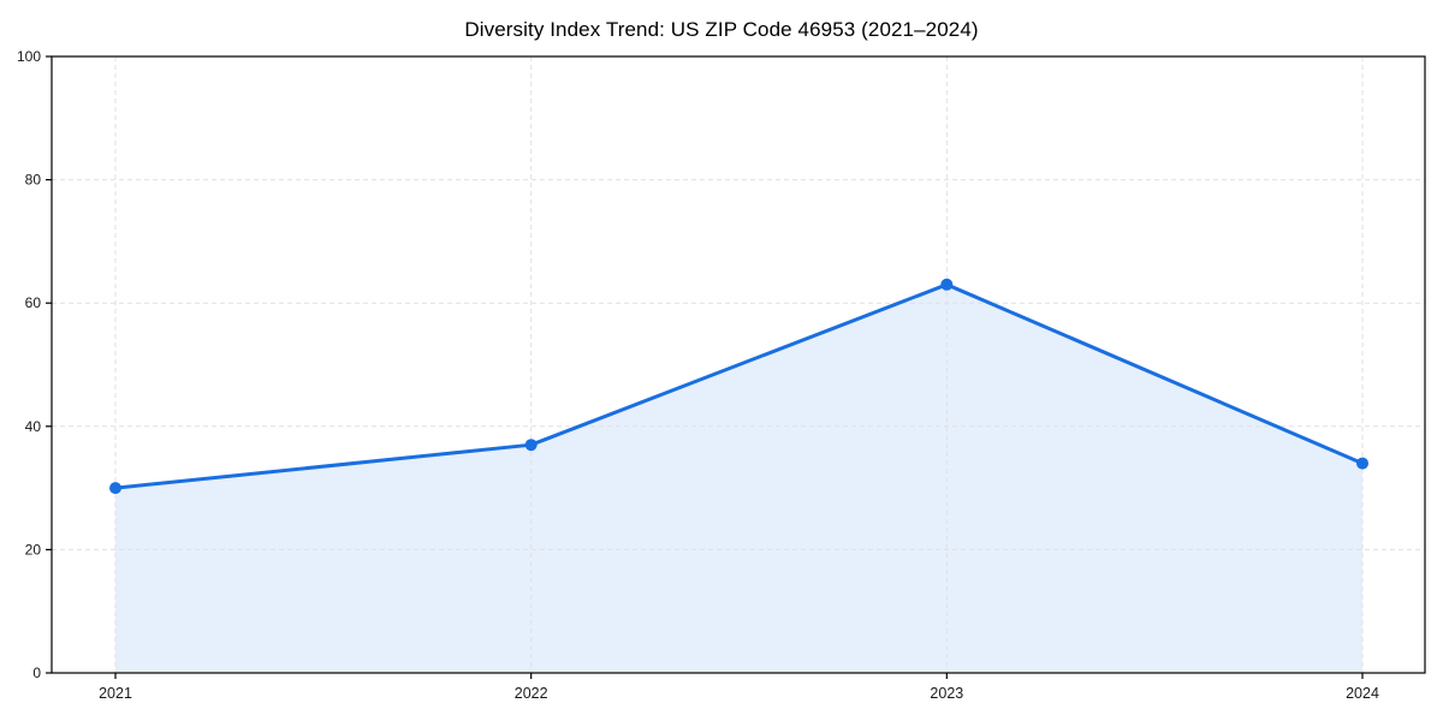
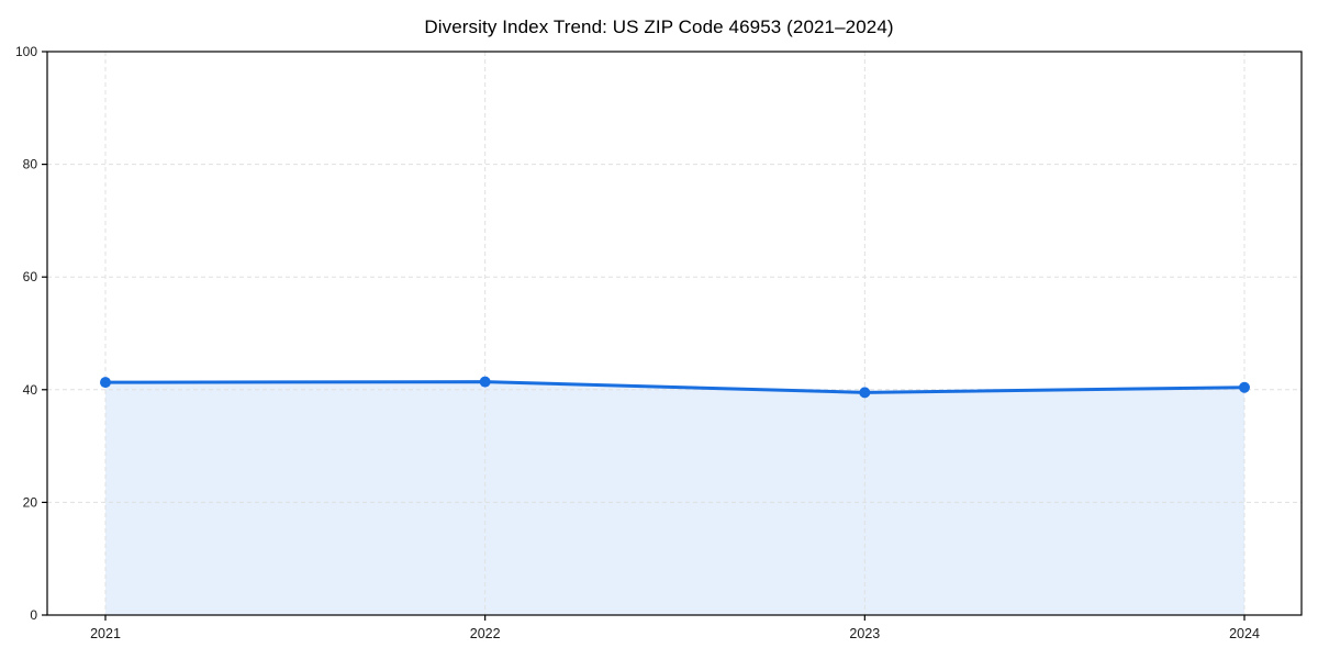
2021: 30 -> 41
2022: 37 -> 41
2023: 63 -> 40
2024: 34 -> 40
